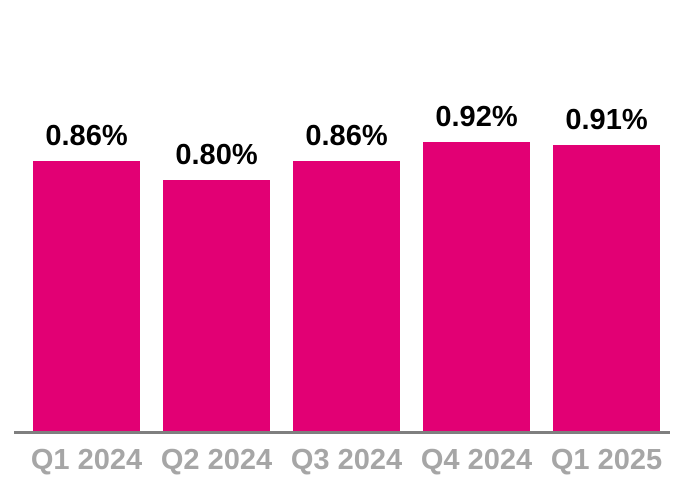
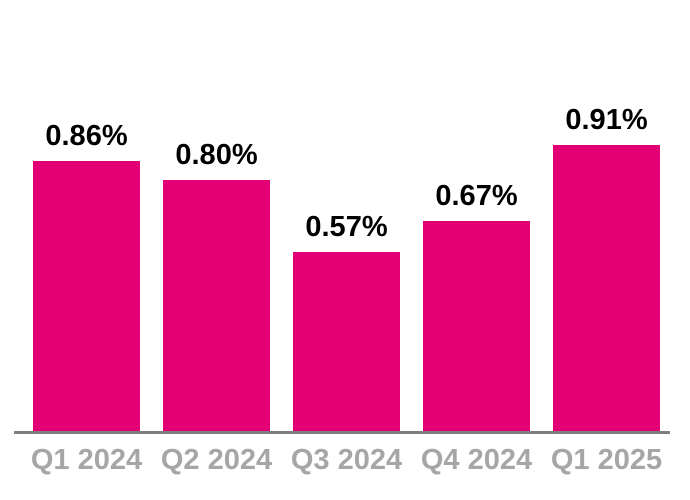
Q3 2024: 0.86% -> 0.57%
Q4 2024: 0.92% -> 0.67%
